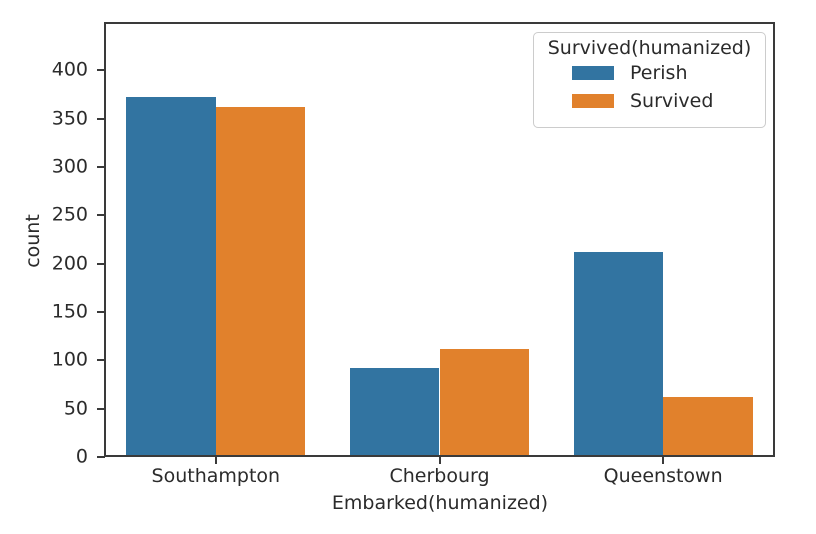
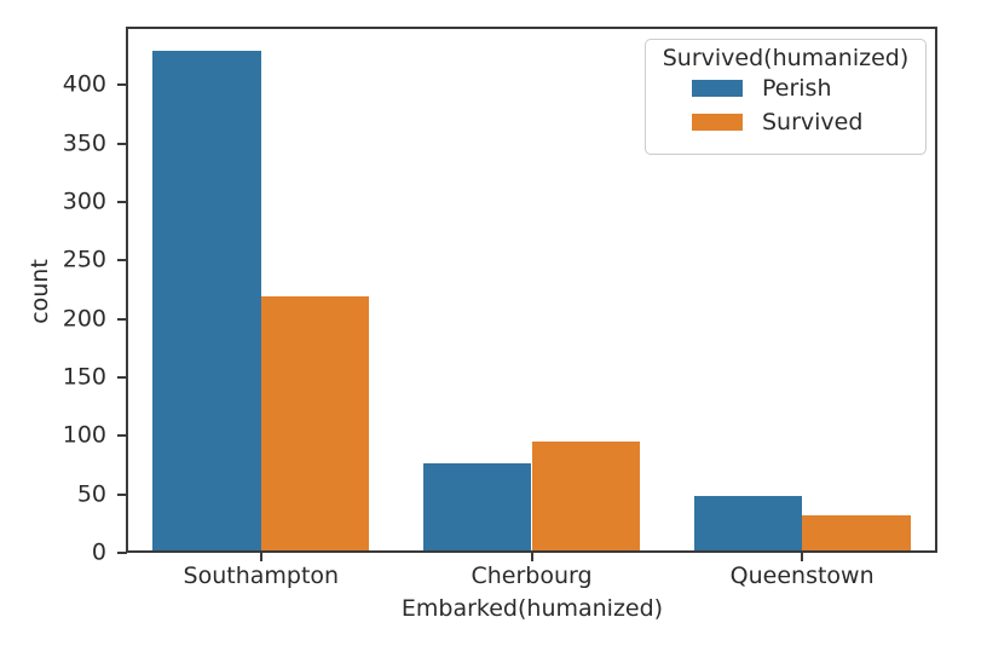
Perish/Southampton: 370 -> 430
Survived/Southampton: 360 -> 220
Perish/Cherbourg: 90 -> 80
Survived/Cherbourg: 110 -> 90
Perish/Queenstown: 210 -> 50
Survived/Queenstown: 60 -> 30
